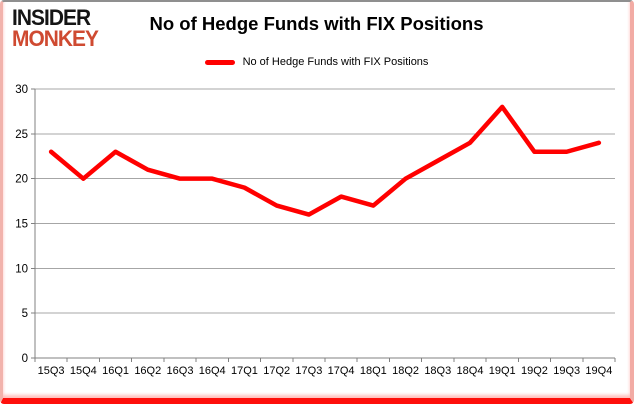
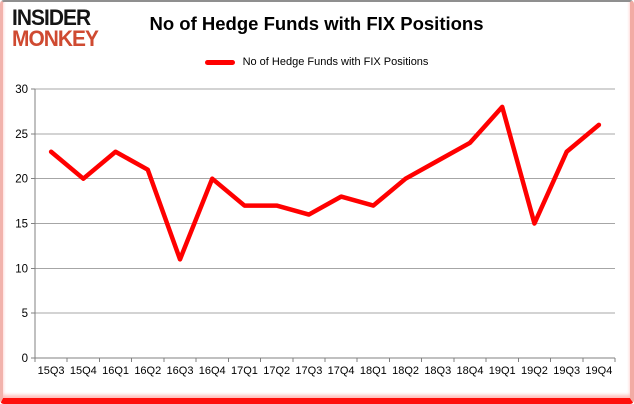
16Q3: 20 -> 11
17Q1: 19 -> 17
19Q2: 23 -> 15
19Q4: 24 -> 26
